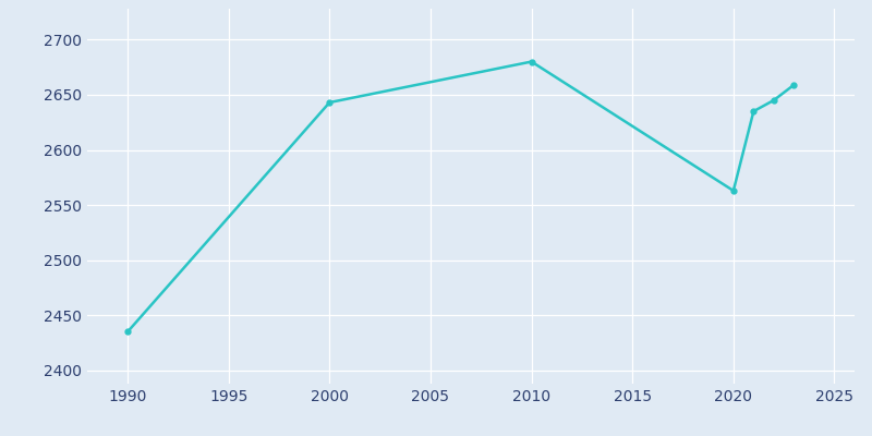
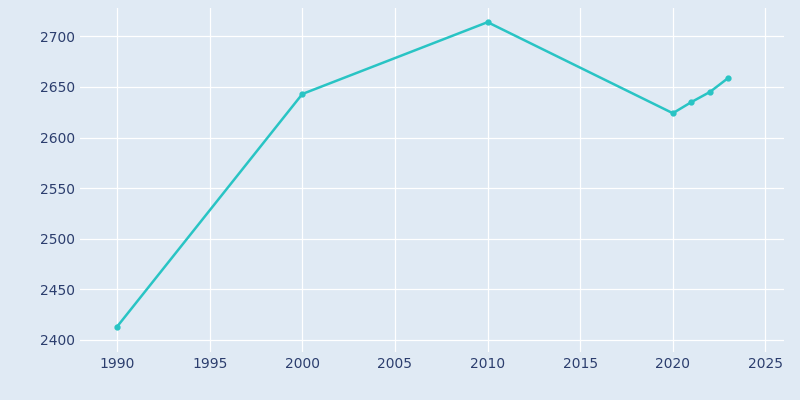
1990: 2435 -> 2413
2010: 2680 -> 2714
2020: 2563 -> 2624
